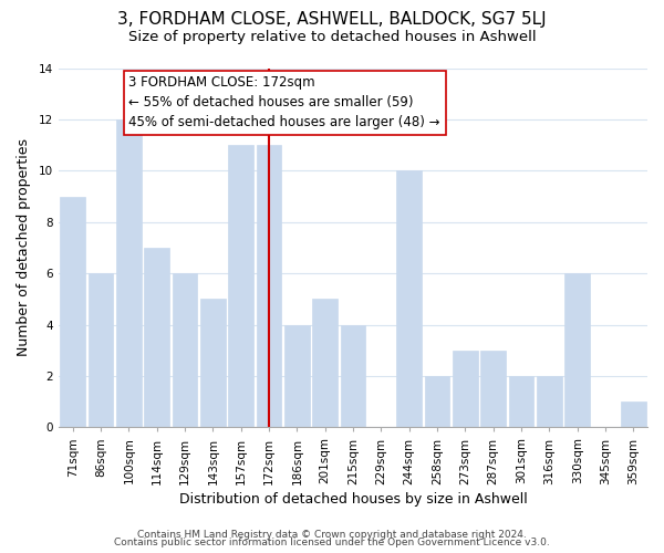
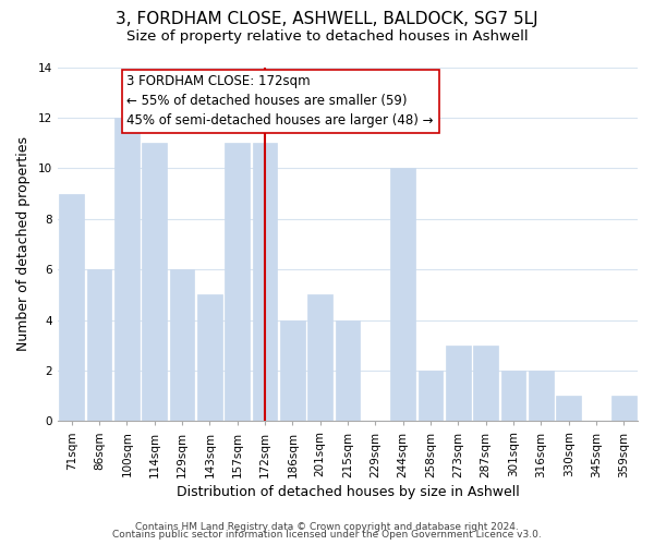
114sqm: 7 -> 11
330sqm: 6 -> 1
